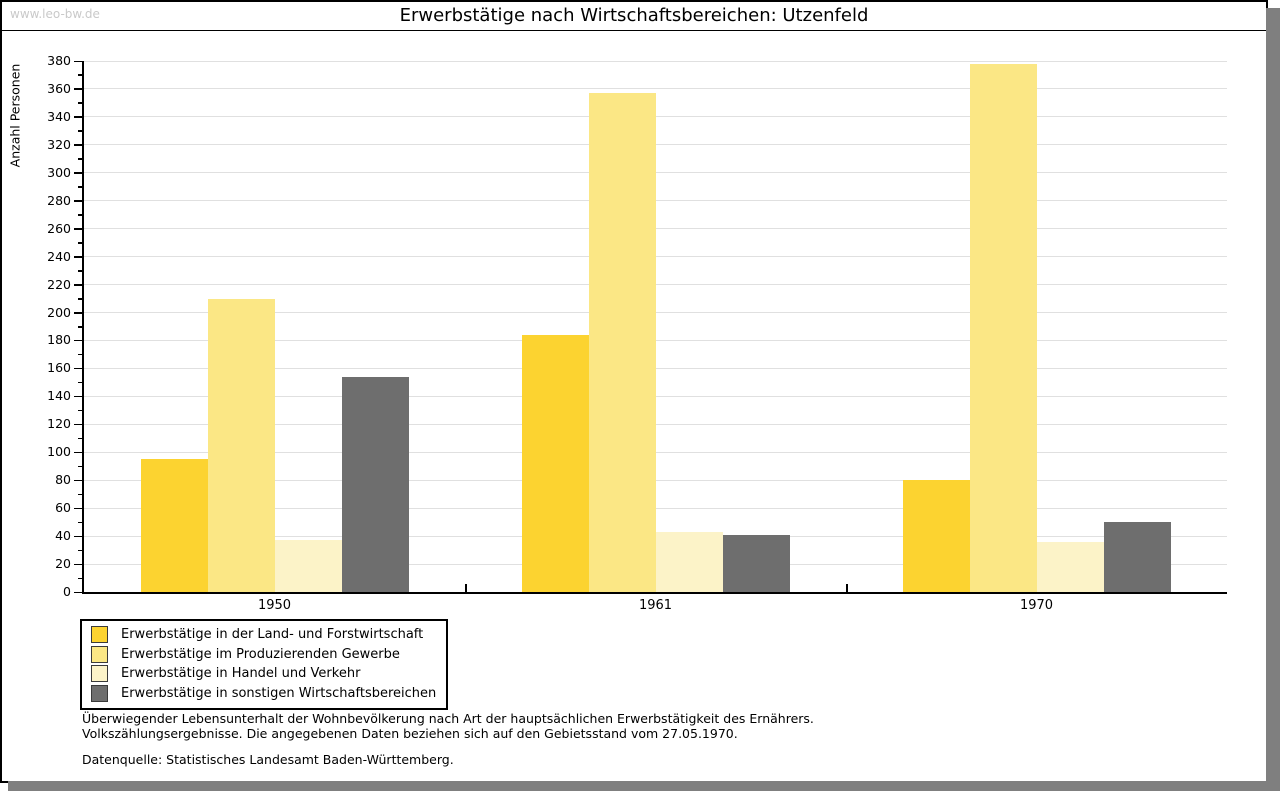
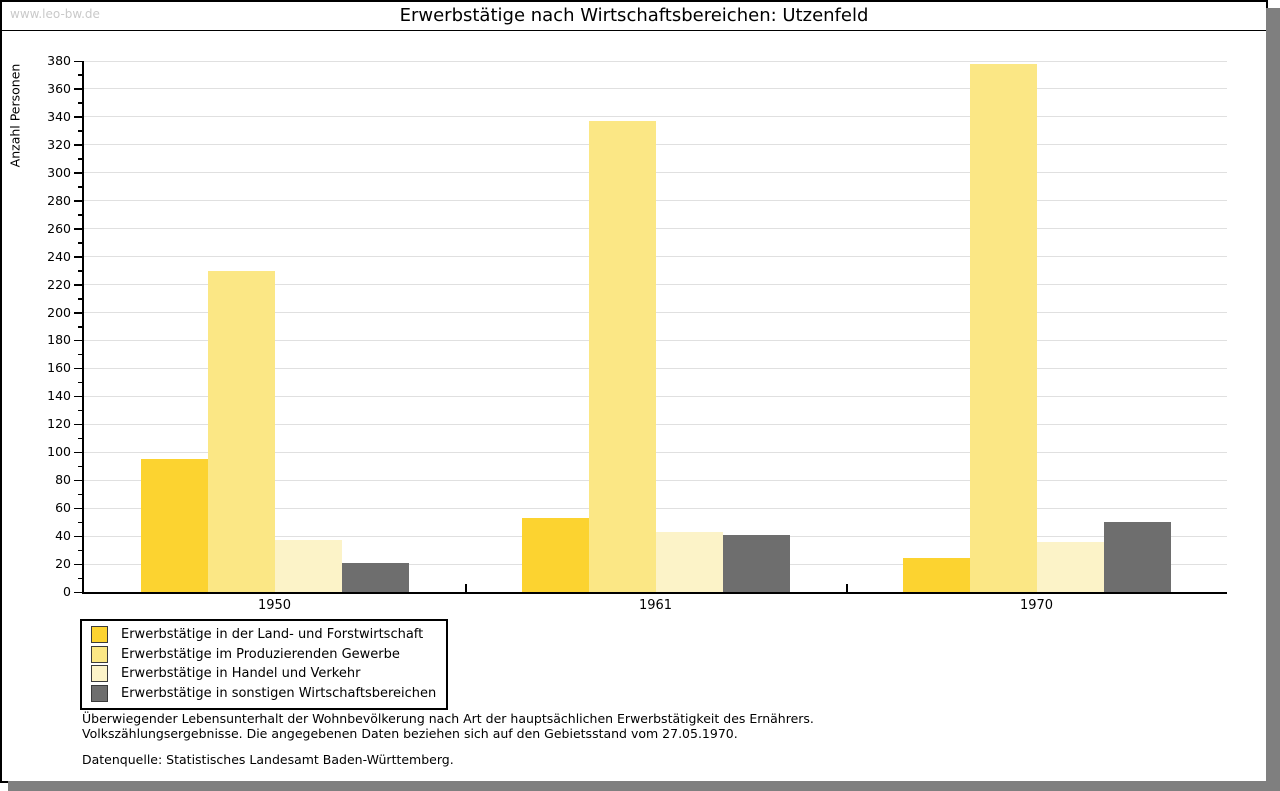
Erwerbstätige im Produzierenden Gewerbe/1950: 210 -> 230
Erwerbstätige in sonstigen Wirtschaftsbereichen/1950: 154 -> 21
Erwerbstätige in der Land- und Forstwirtschaft/1961: 184 -> 53
Erwerbstätige im Produzierenden Gewerbe/1961: 357 -> 337
Erwerbstätige in der Land- und Forstwirtschaft/1970: 80 -> 24
